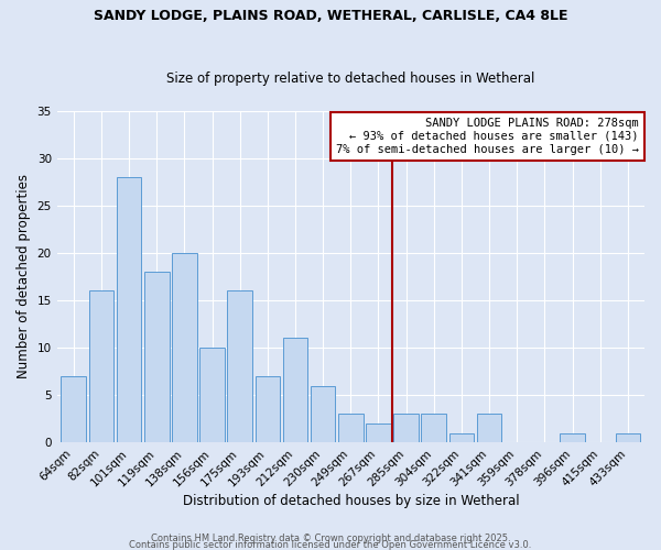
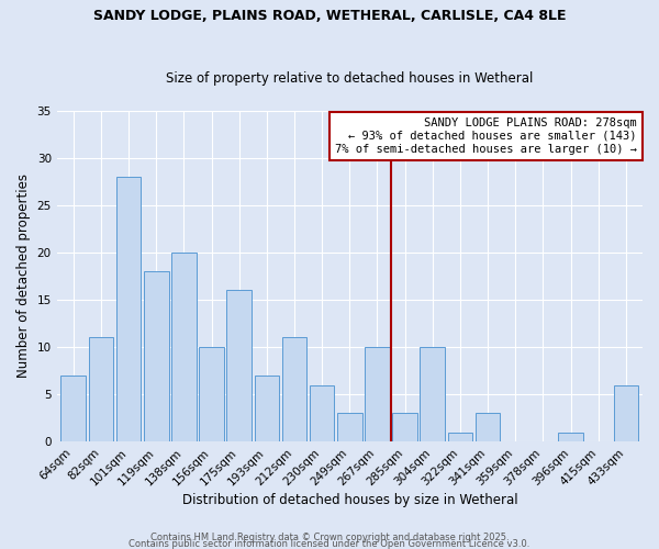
82sqm: 16 -> 11
267sqm: 2 -> 10
304sqm: 3 -> 10
433sqm: 1 -> 6
